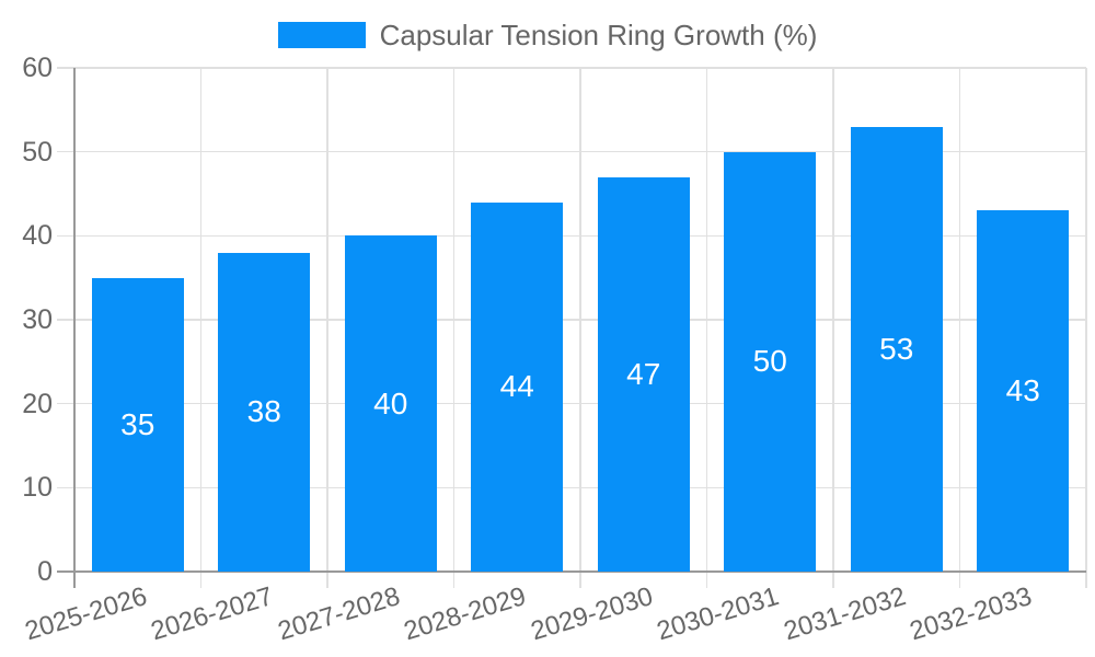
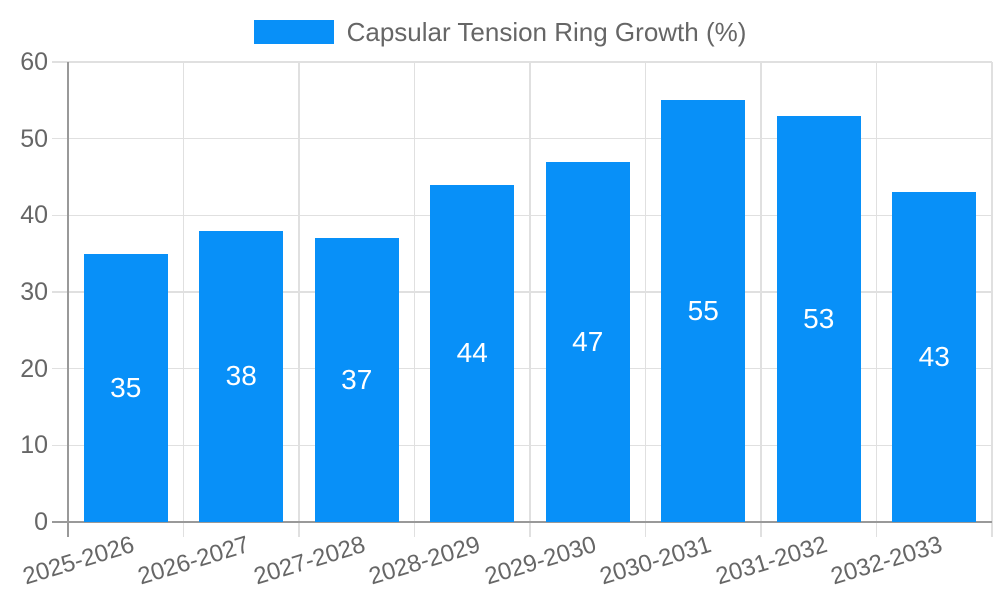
2027-2028: 40 -> 37
2030-2031: 50 -> 55
